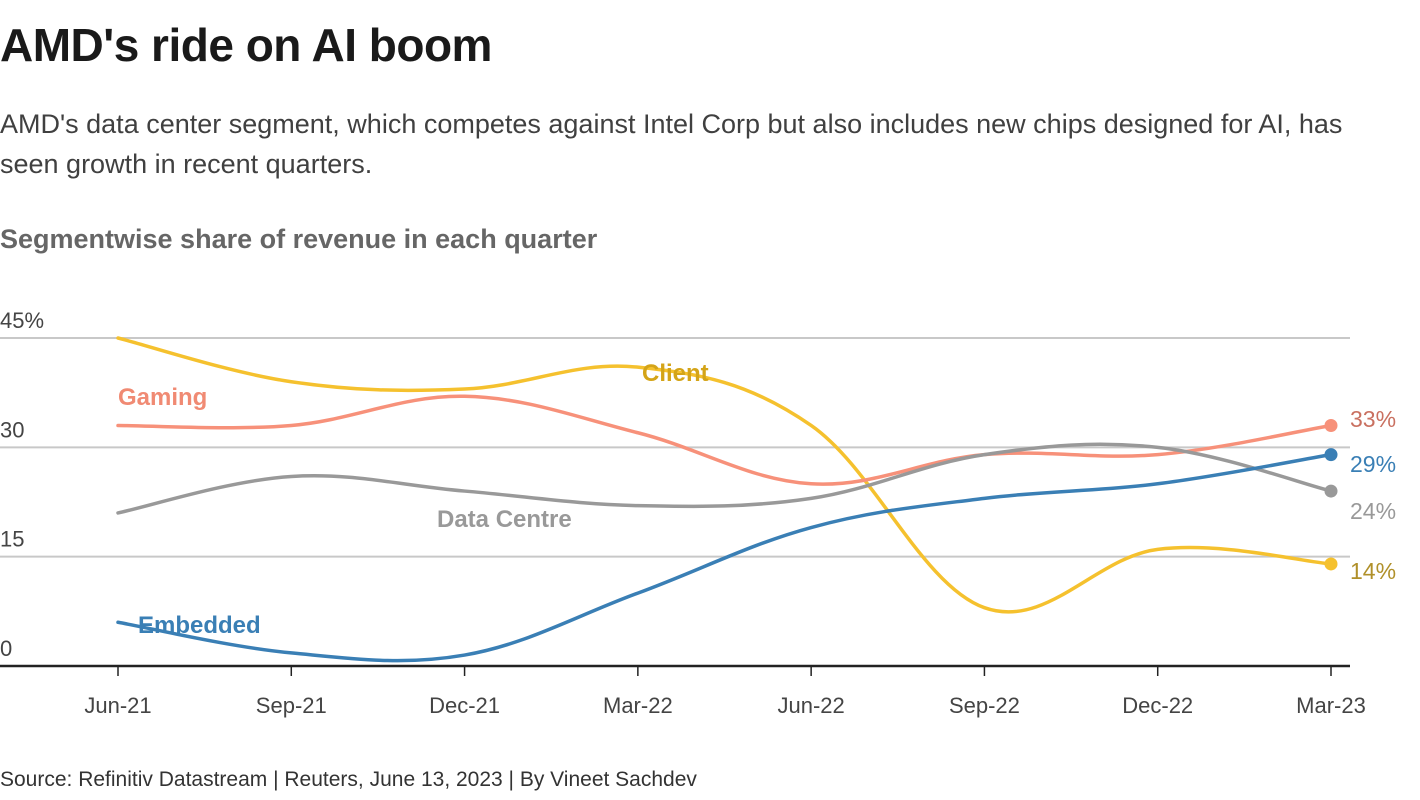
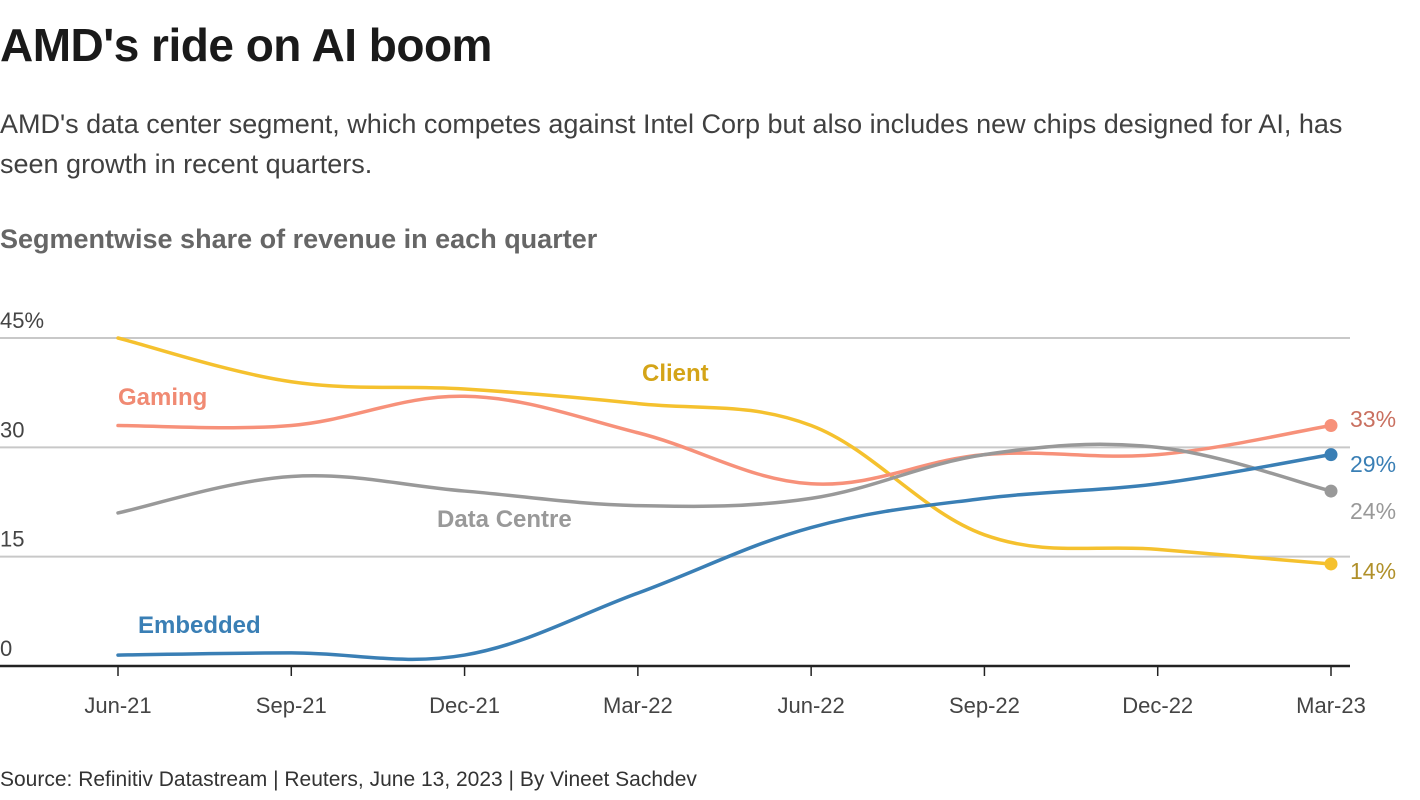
Embedded/Jun-21: 6% -> 2%
Client/Mar-22: 41% -> 36%
Client/Sep-22: 8% -> 18%
